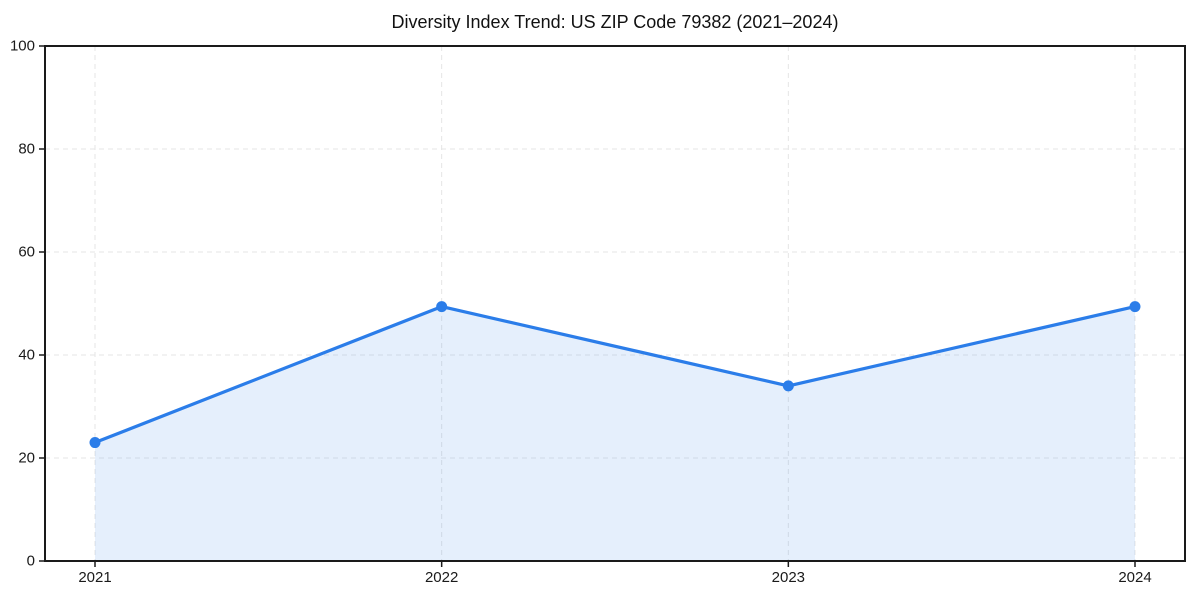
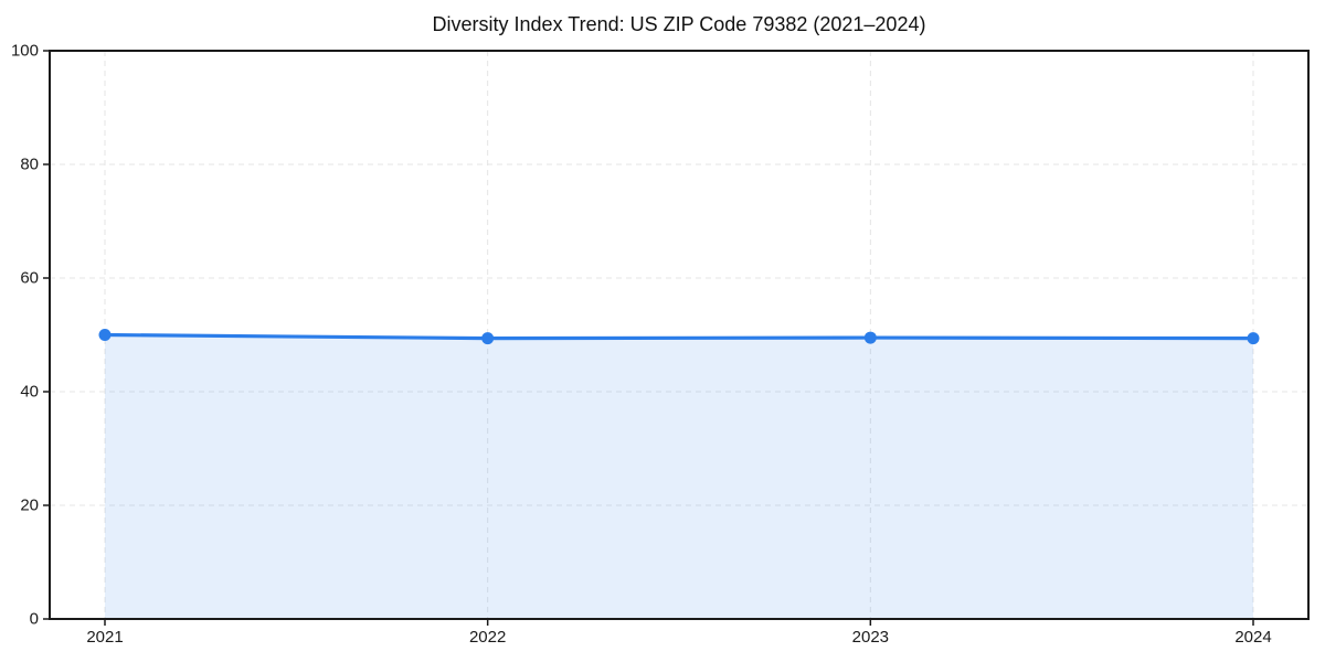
2021: 23 -> 50
2023: 34 -> 50
